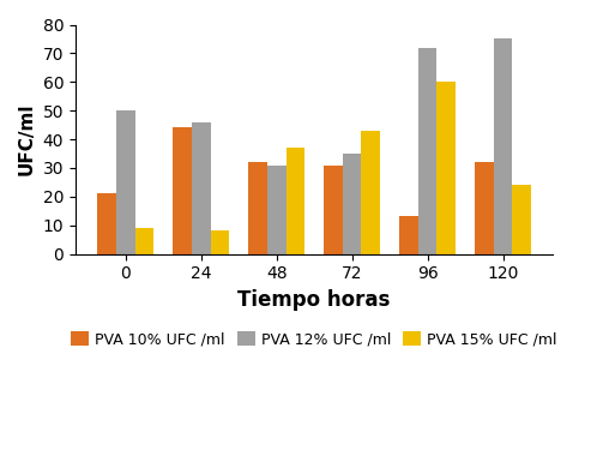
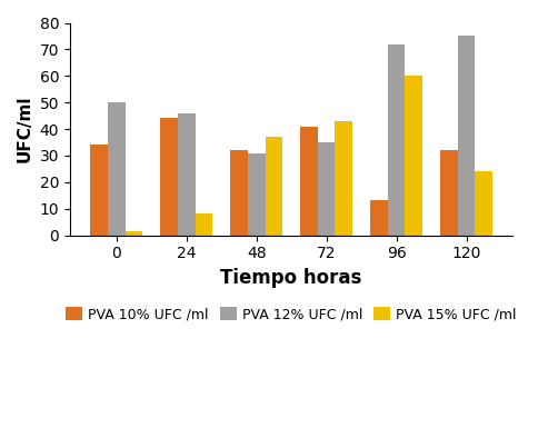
PVA 10% UFC /ml/0: 21 -> 34
PVA 15% UFC /ml/0: 9.0 -> 1.5
PVA 10% UFC /ml/72: 31 -> 41
